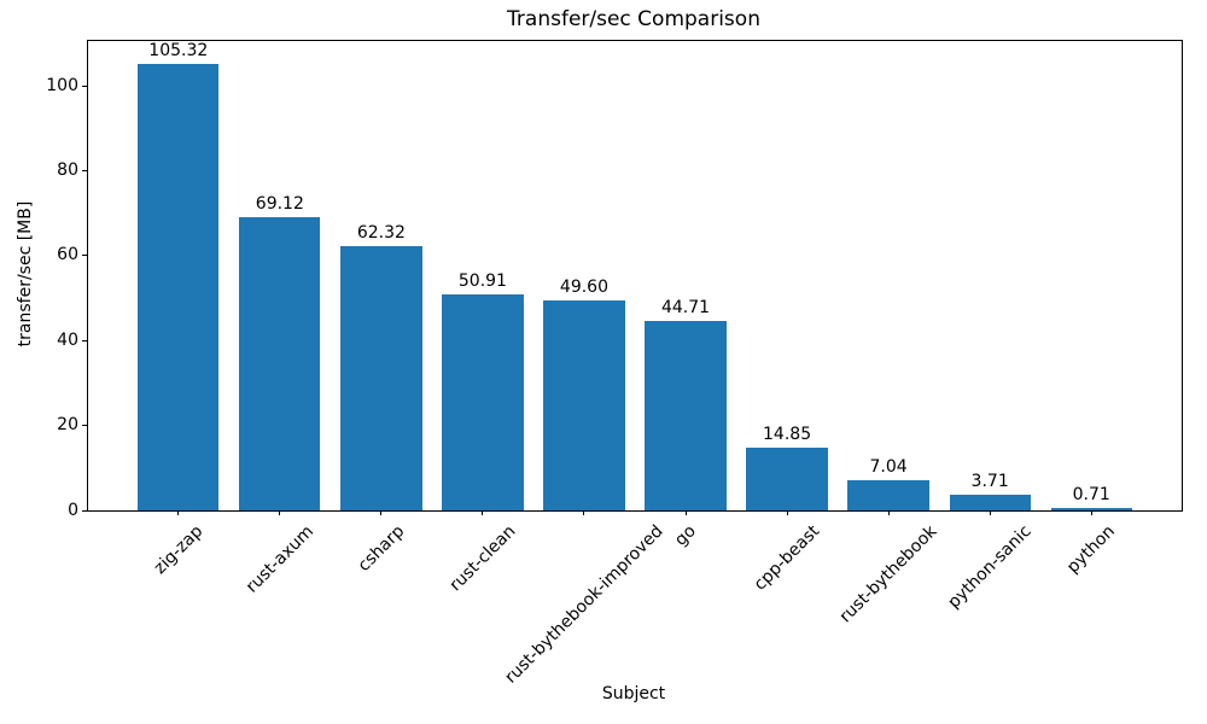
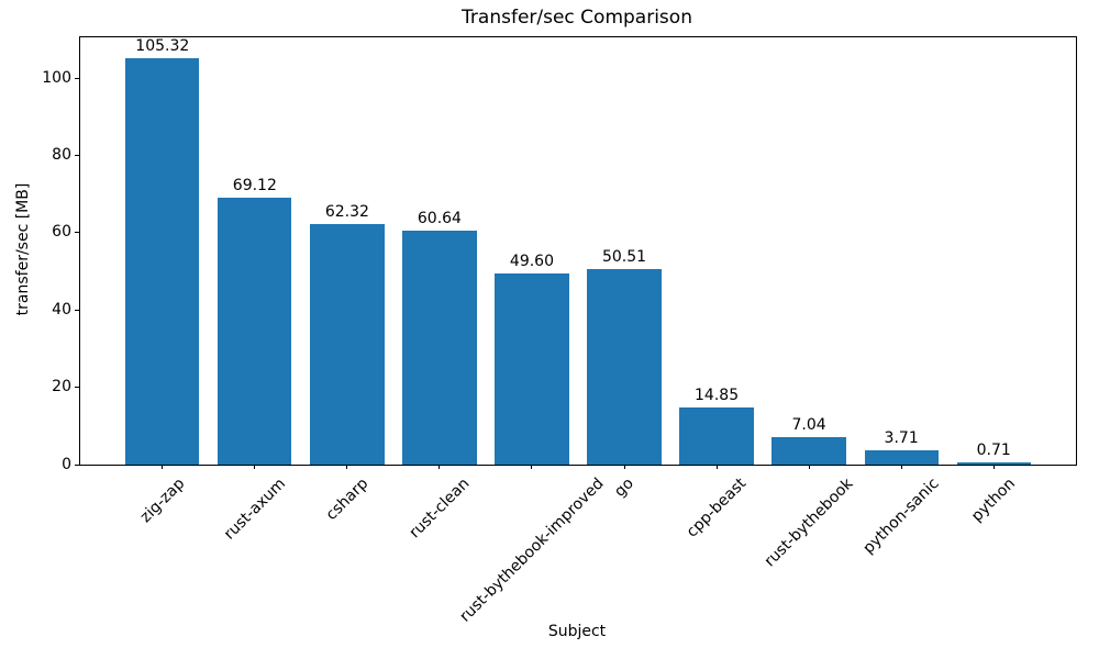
rust-clean: 50.91 -> 60.64
go: 44.71 -> 50.51
